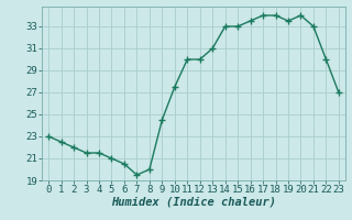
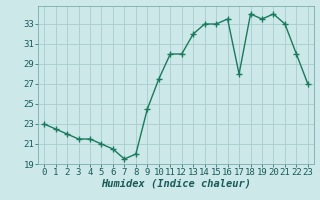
13: 31.0 -> 32.0
17: 34.0 -> 28.0
